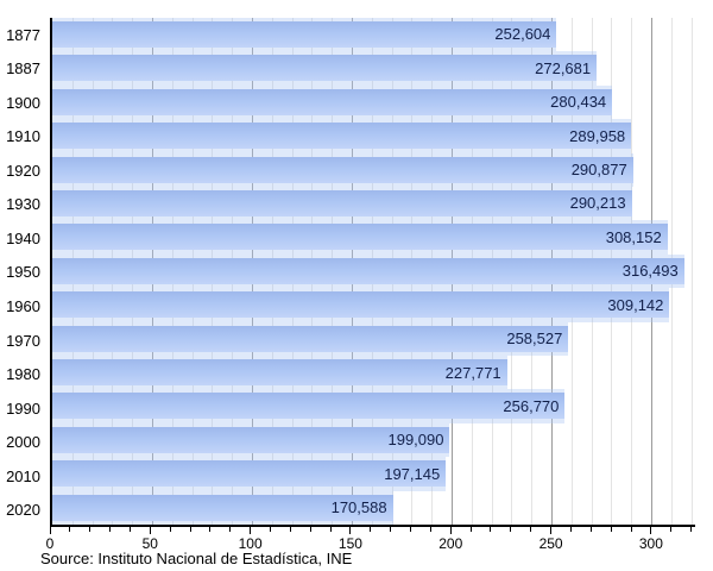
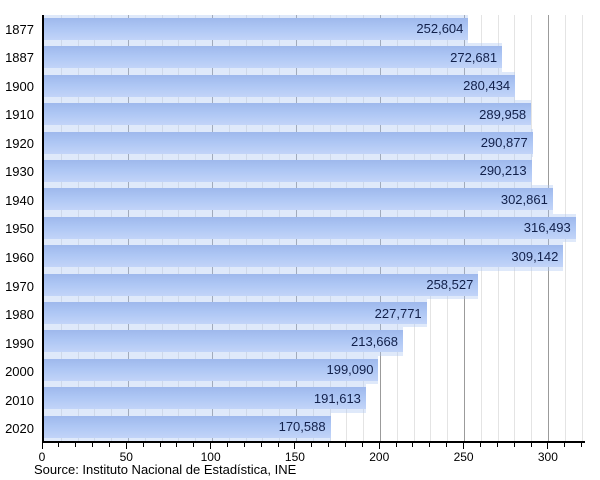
1940: 308,152 -> 302,861
1990: 256,770 -> 213,668
2010: 197,145 -> 191,613
